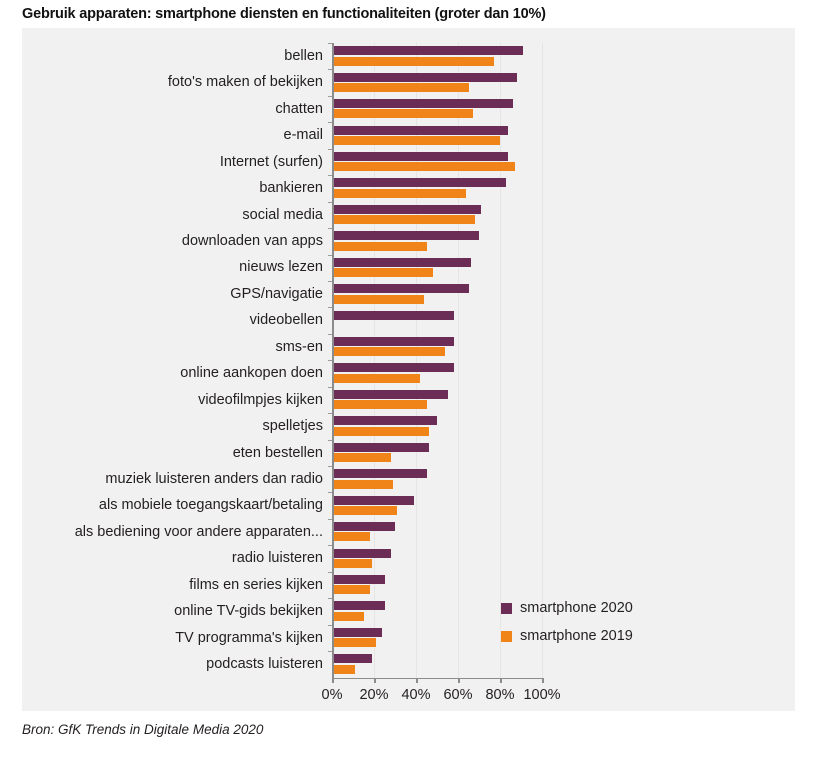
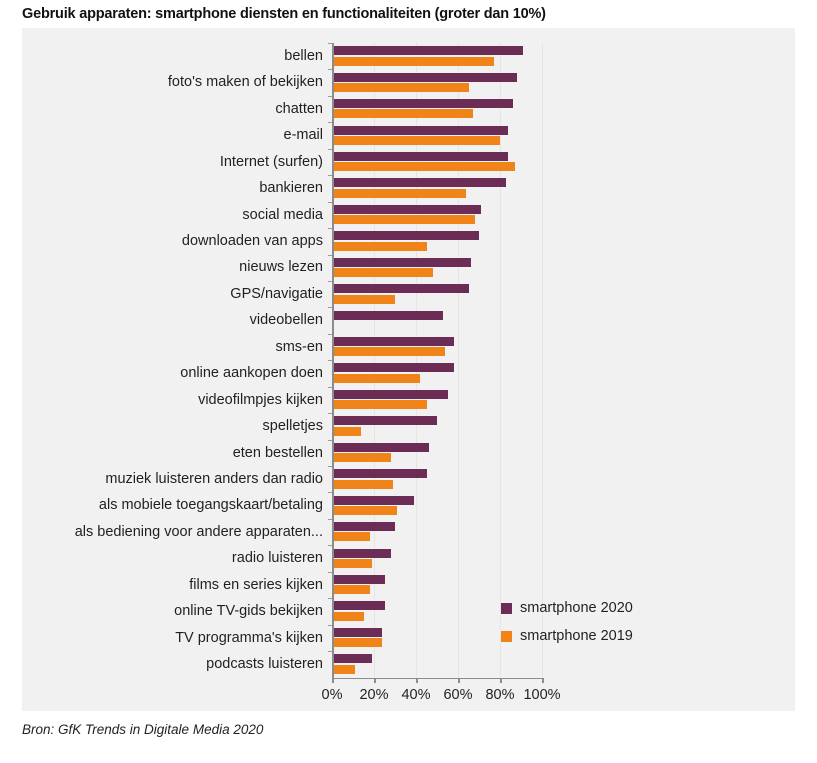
smartphone 2019/GPS/navigatie: 44% -> 30%
smartphone 2020/videobellen: 58% -> 53%
smartphone 2019/spelletjes: 46% -> 14%
smartphone 2019/TV programma's kijken: 21% -> 24%
